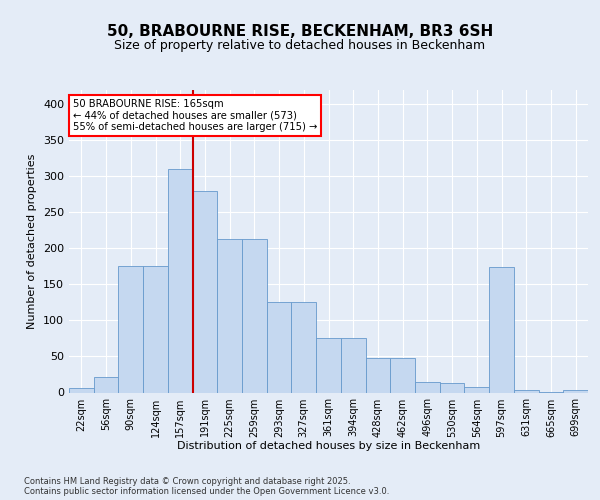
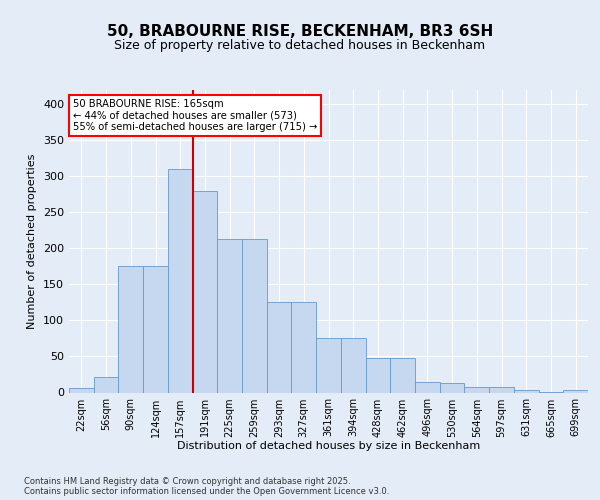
597sqm: 174 -> 8
